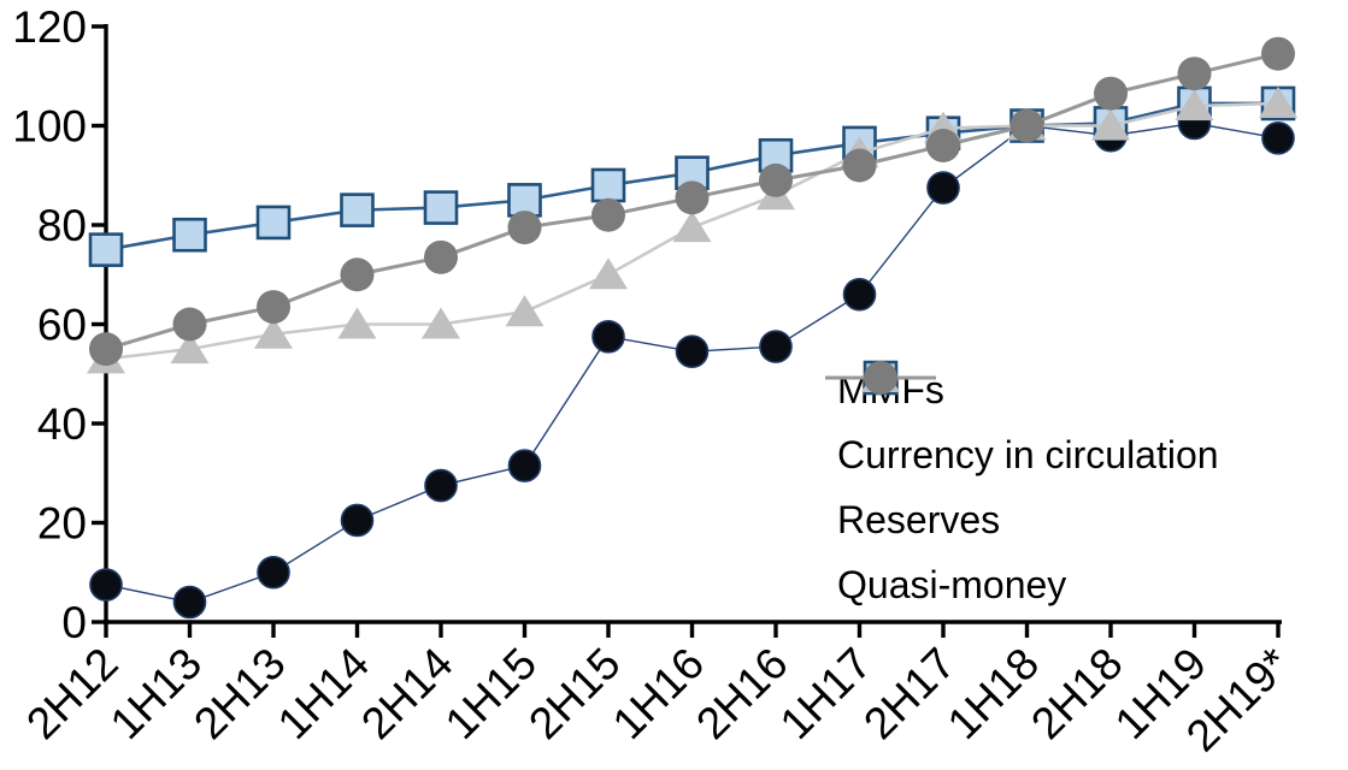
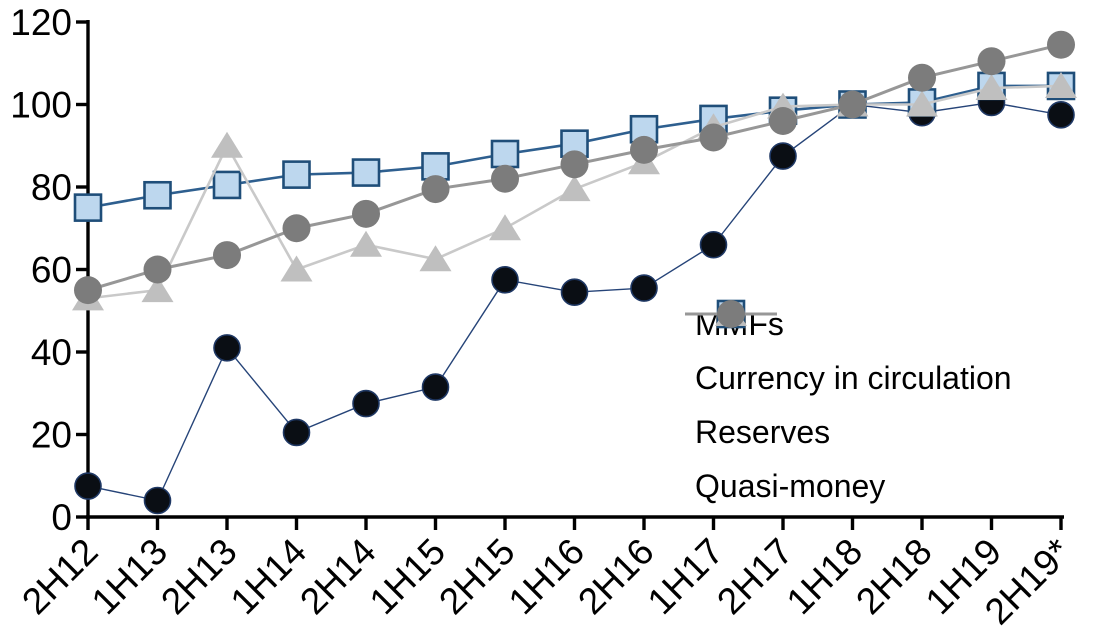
MMFs/2H13: 10 -> 41
Reserves/2H13: 58 -> 90
Reserves/2H14: 60 -> 66
